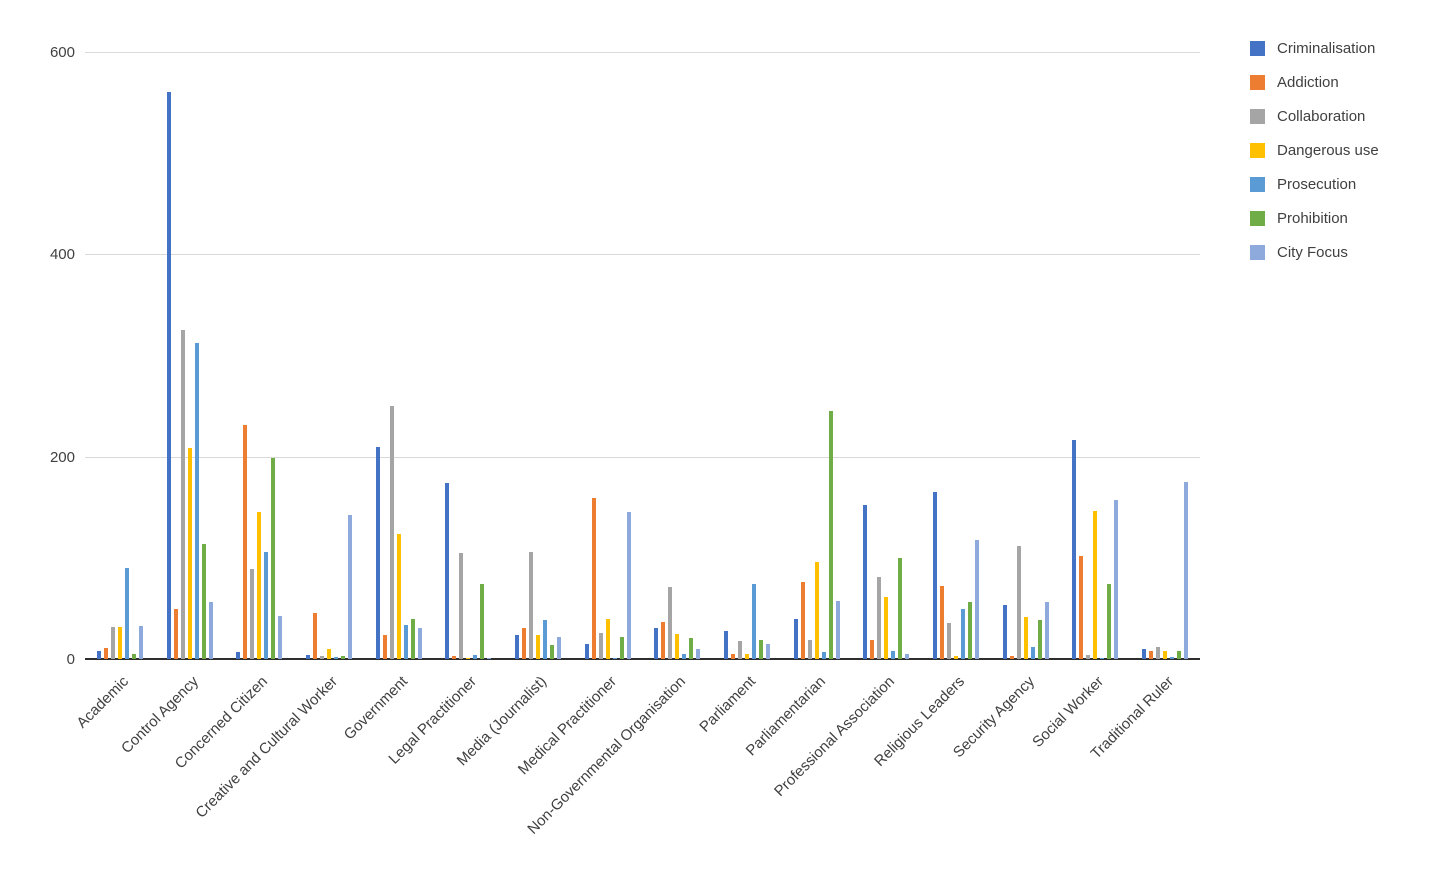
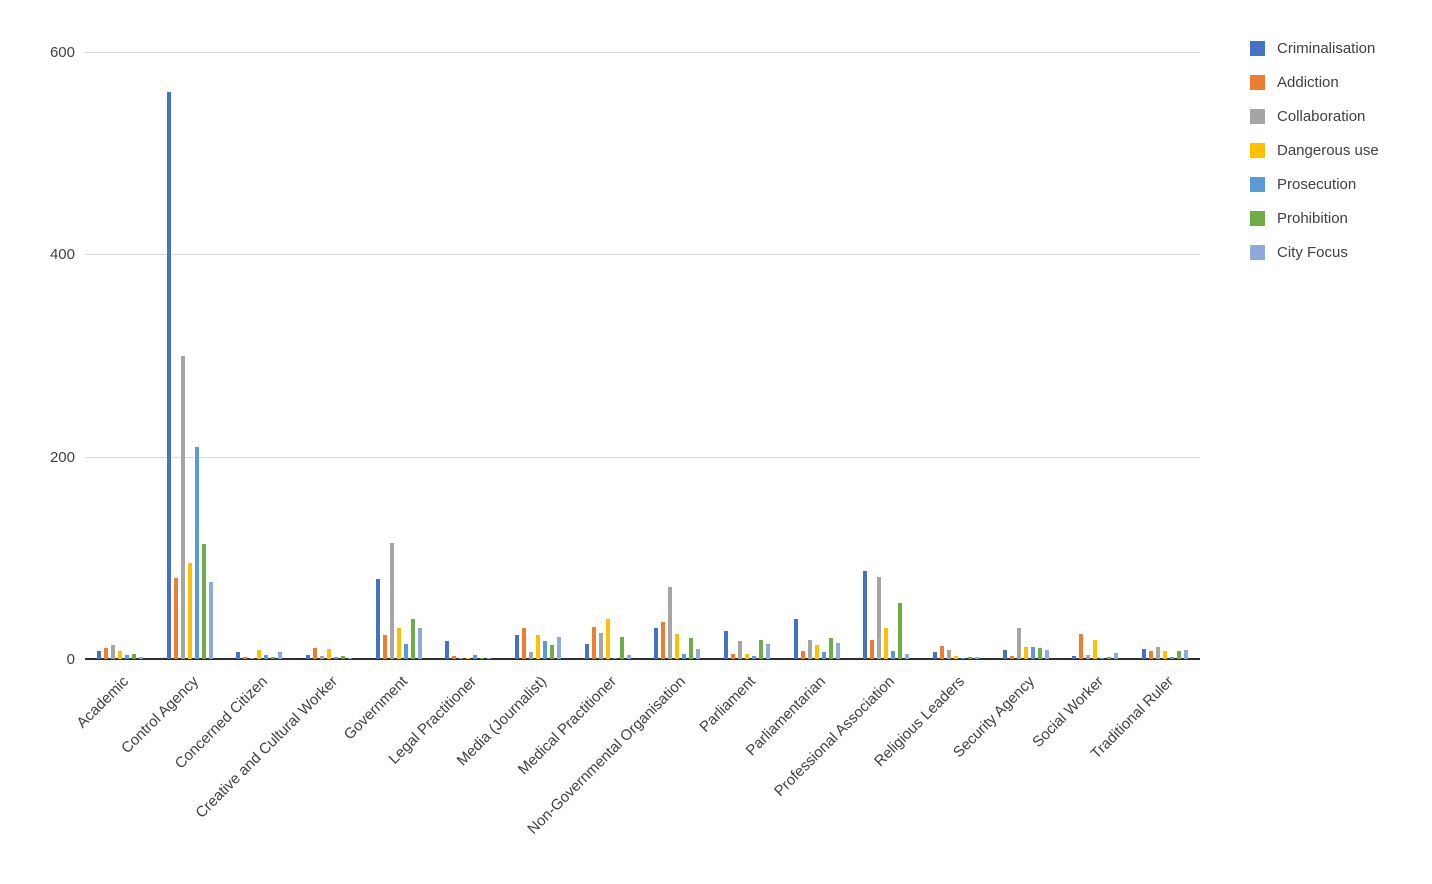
Collaboration/Academic: 32 -> 14
Dangerous use/Academic: 32 -> 8
Prosecution/Academic: 90 -> 4
City Focus/Academic: 33 -> 2
Addiction/Control Agency: 49 -> 80
Collaboration/Control Agency: 325 -> 300
Dangerous use/Control Agency: 209 -> 95
Prosecution/Control Agency: 312 -> 210
City Focus/Control Agency: 56 -> 76
Addiction/Concerned Citizen: 231 -> 2
Collaboration/Concerned Citizen: 89 -> 1
Dangerous use/Concerned Citizen: 145 -> 9
Prosecution/Concerned Citizen: 106 -> 4
Prohibition/Concerned Citizen: 199 -> 2
City Focus/Concerned Citizen: 43 -> 7
Addiction/Creative and Cultural Worker: 45 -> 11
City Focus/Creative and Cultural Worker: 142 -> 1
Criminalisation/Government: 210 -> 79
Collaboration/Government: 250 -> 115
Dangerous use/Government: 124 -> 31
Prosecution/Government: 34 -> 15
Criminalisation/Legal Practitioner: 174 -> 18
Collaboration/Legal Practitioner: 105 -> 1
Prohibition/Legal Practitioner: 74 -> 1
Collaboration/Media (Journalist): 106 -> 7
Prosecution/Media (Journalist): 39 -> 18
Addiction/Medical Practitioner: 159 -> 32
City Focus/Medical Practitioner: 145 -> 4
Prosecution/Parliament: 74 -> 3
Addiction/Parliamentarian: 76 -> 8
Dangerous use/Parliamentarian: 96 -> 14
Prohibition/Parliamentarian: 245 -> 21
City Focus/Parliamentarian: 57 -> 16
Criminalisation/Professional Association: 152 -> 87
Dangerous use/Professional Association: 61 -> 31
Prohibition/Professional Association: 100 -> 55
Criminalisation/Religious Leaders: 165 -> 7
Addiction/Religious Leaders: 72 -> 13
Collaboration/Religious Leaders: 36 -> 9
Prosecution/Religious Leaders: 49 -> 1
Prohibition/Religious Leaders: 56 -> 2
City Focus/Religious Leaders: 118 -> 2
Criminalisation/Security Agency: 53 -> 9
Collaboration/Security Agency: 112 -> 31
Dangerous use/Security Agency: 42 -> 12
Prohibition/Security Agency: 39 -> 11
City Focus/Security Agency: 56 -> 9
Criminalisation/Social Worker: 216 -> 3
Addiction/Social Worker: 102 -> 25
Dangerous use/Social Worker: 146 -> 19
Prohibition/Social Worker: 74 -> 2
City Focus/Social Worker: 157 -> 6
City Focus/Traditional Ruler: 175 -> 9
